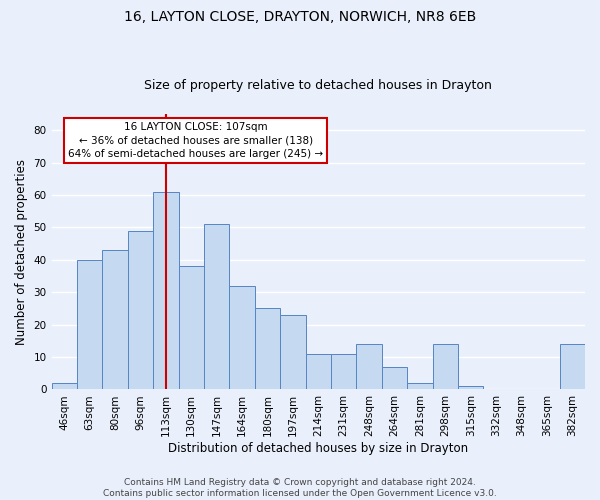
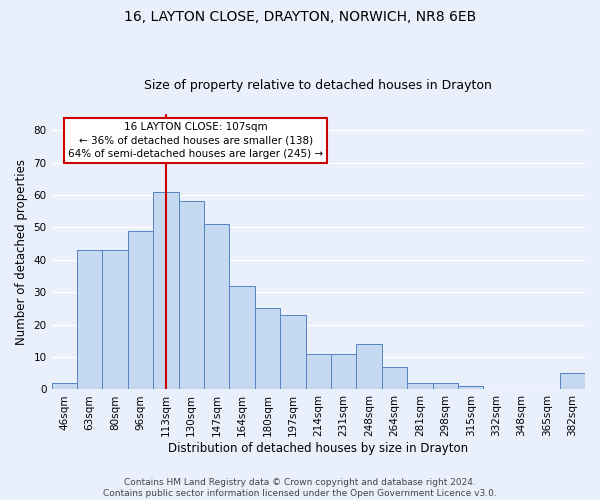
63sqm: 40 -> 43
130sqm: 38 -> 58
298sqm: 14 -> 2
382sqm: 14 -> 5
